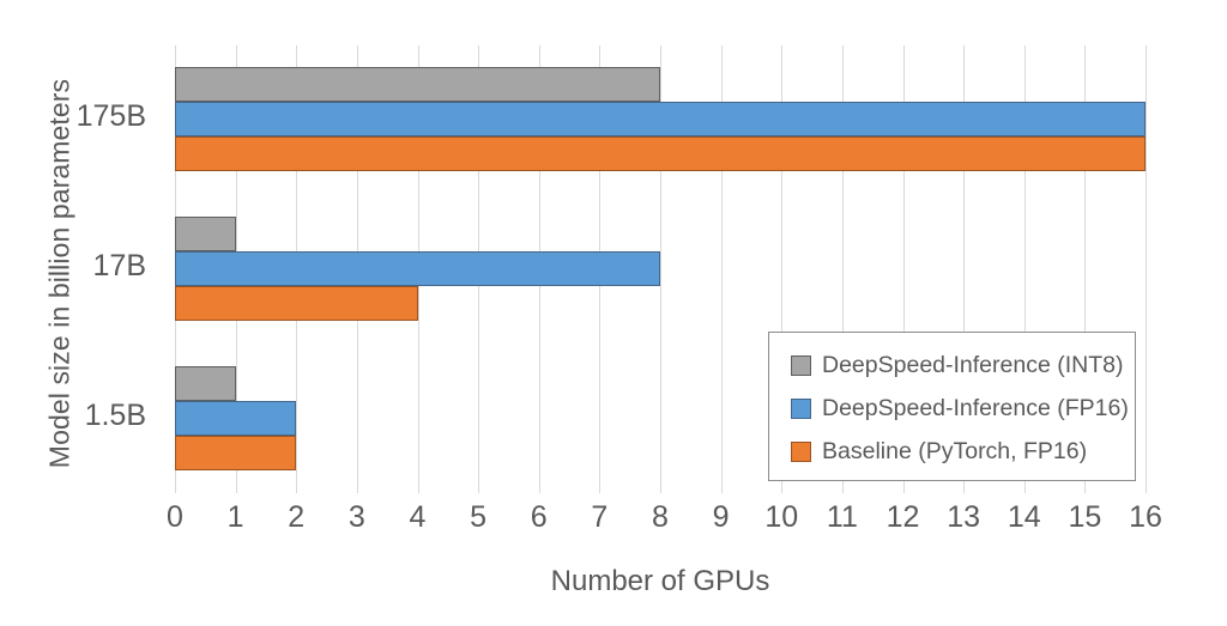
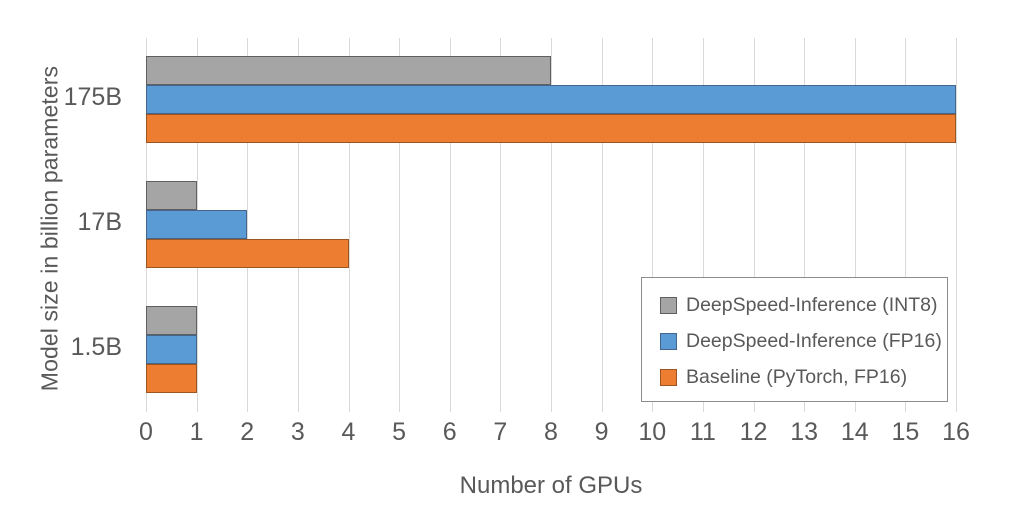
DeepSpeed-Inference (FP16)/17B: 8 -> 2
DeepSpeed-Inference (FP16)/1.5B: 2 -> 1
Baseline (PyTorch, FP16)/1.5B: 2 -> 1
